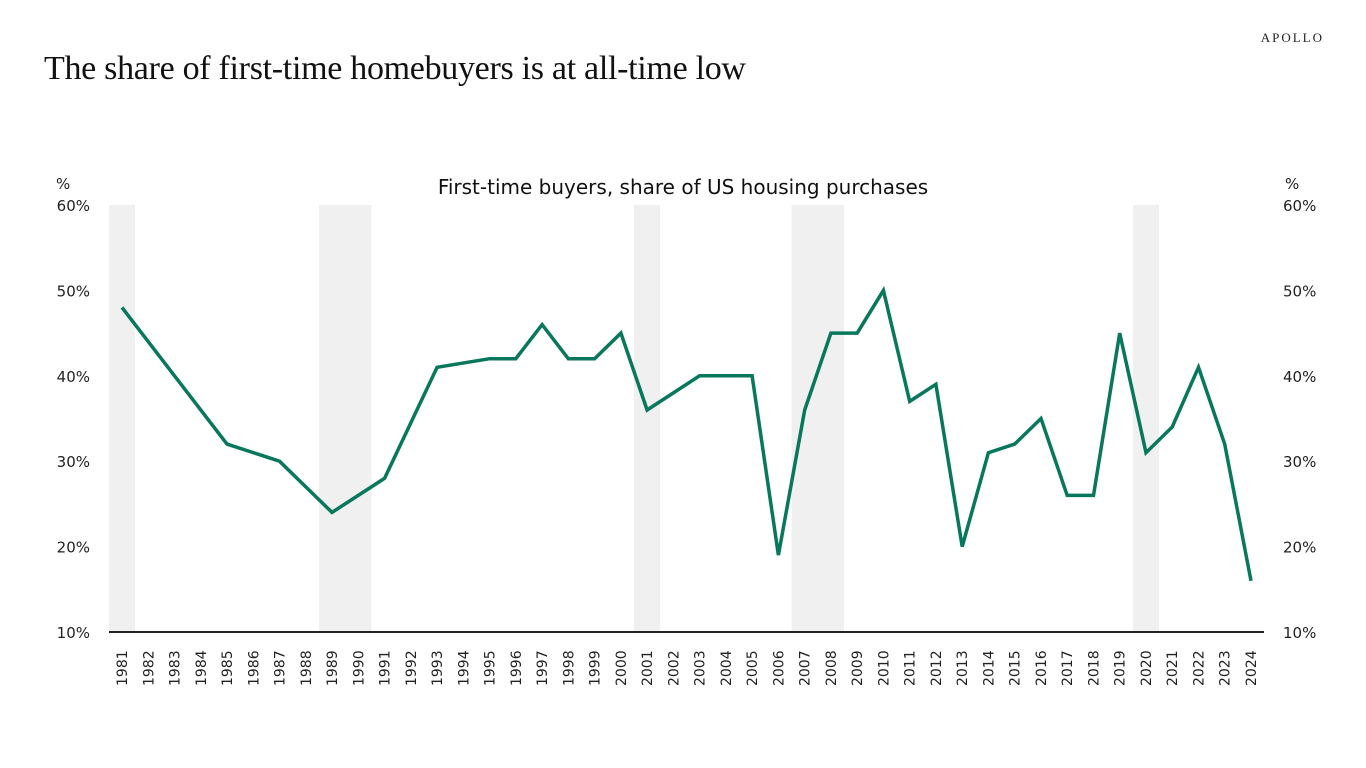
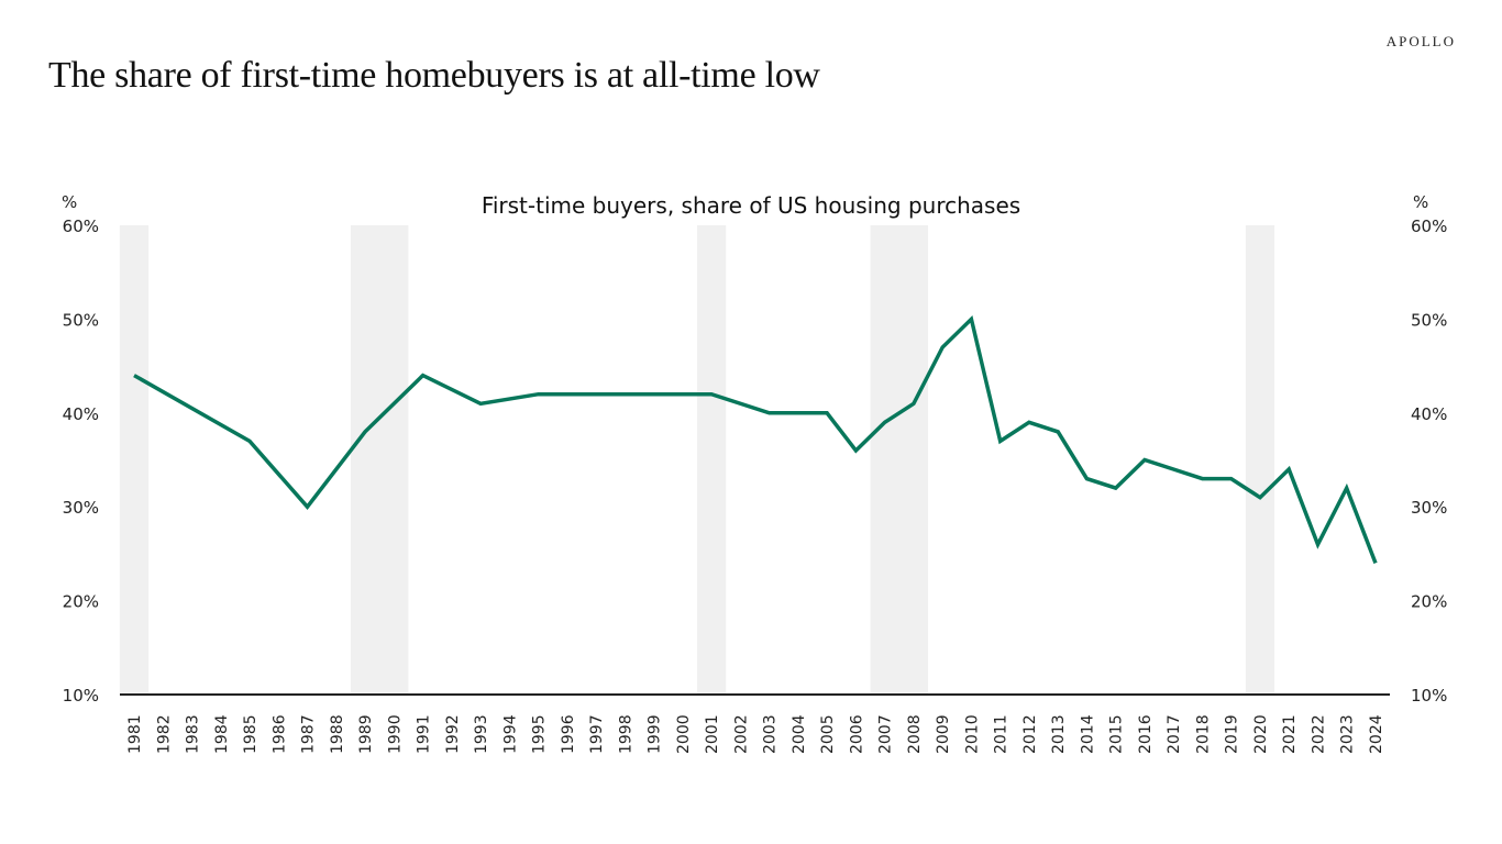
1981: 48% -> 44%
1985: 32% -> 37%
1989: 24% -> 38%
1991: 28% -> 44%
1997: 46% -> 42%
2000: 45% -> 42%
2001: 36% -> 42%
2006: 19% -> 36%
2007: 36% -> 39%
2008: 45% -> 41%
2009: 45% -> 47%
2013: 20% -> 38%
2014: 31% -> 33%
2017: 26% -> 34%
2018: 26% -> 33%
2019: 45% -> 33%
2022: 41% -> 26%
2024: 16% -> 24%
